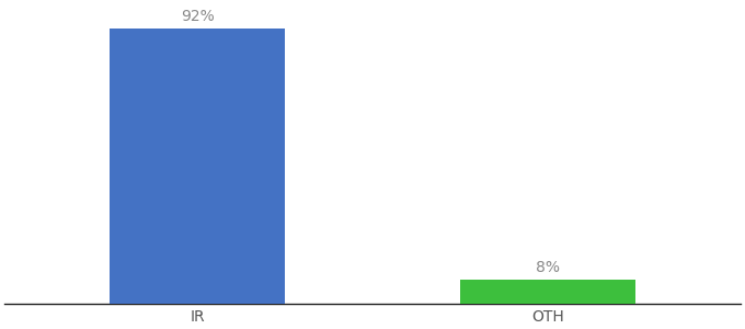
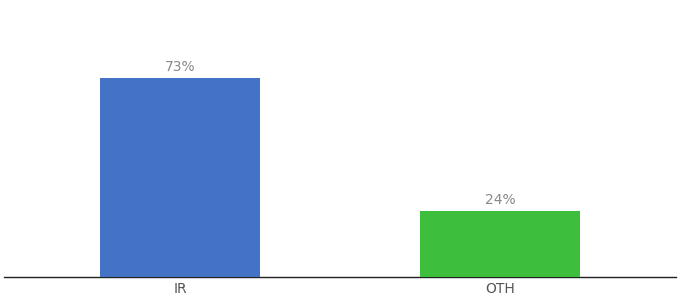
IR: 92% -> 73%
OTH: 8% -> 24%
